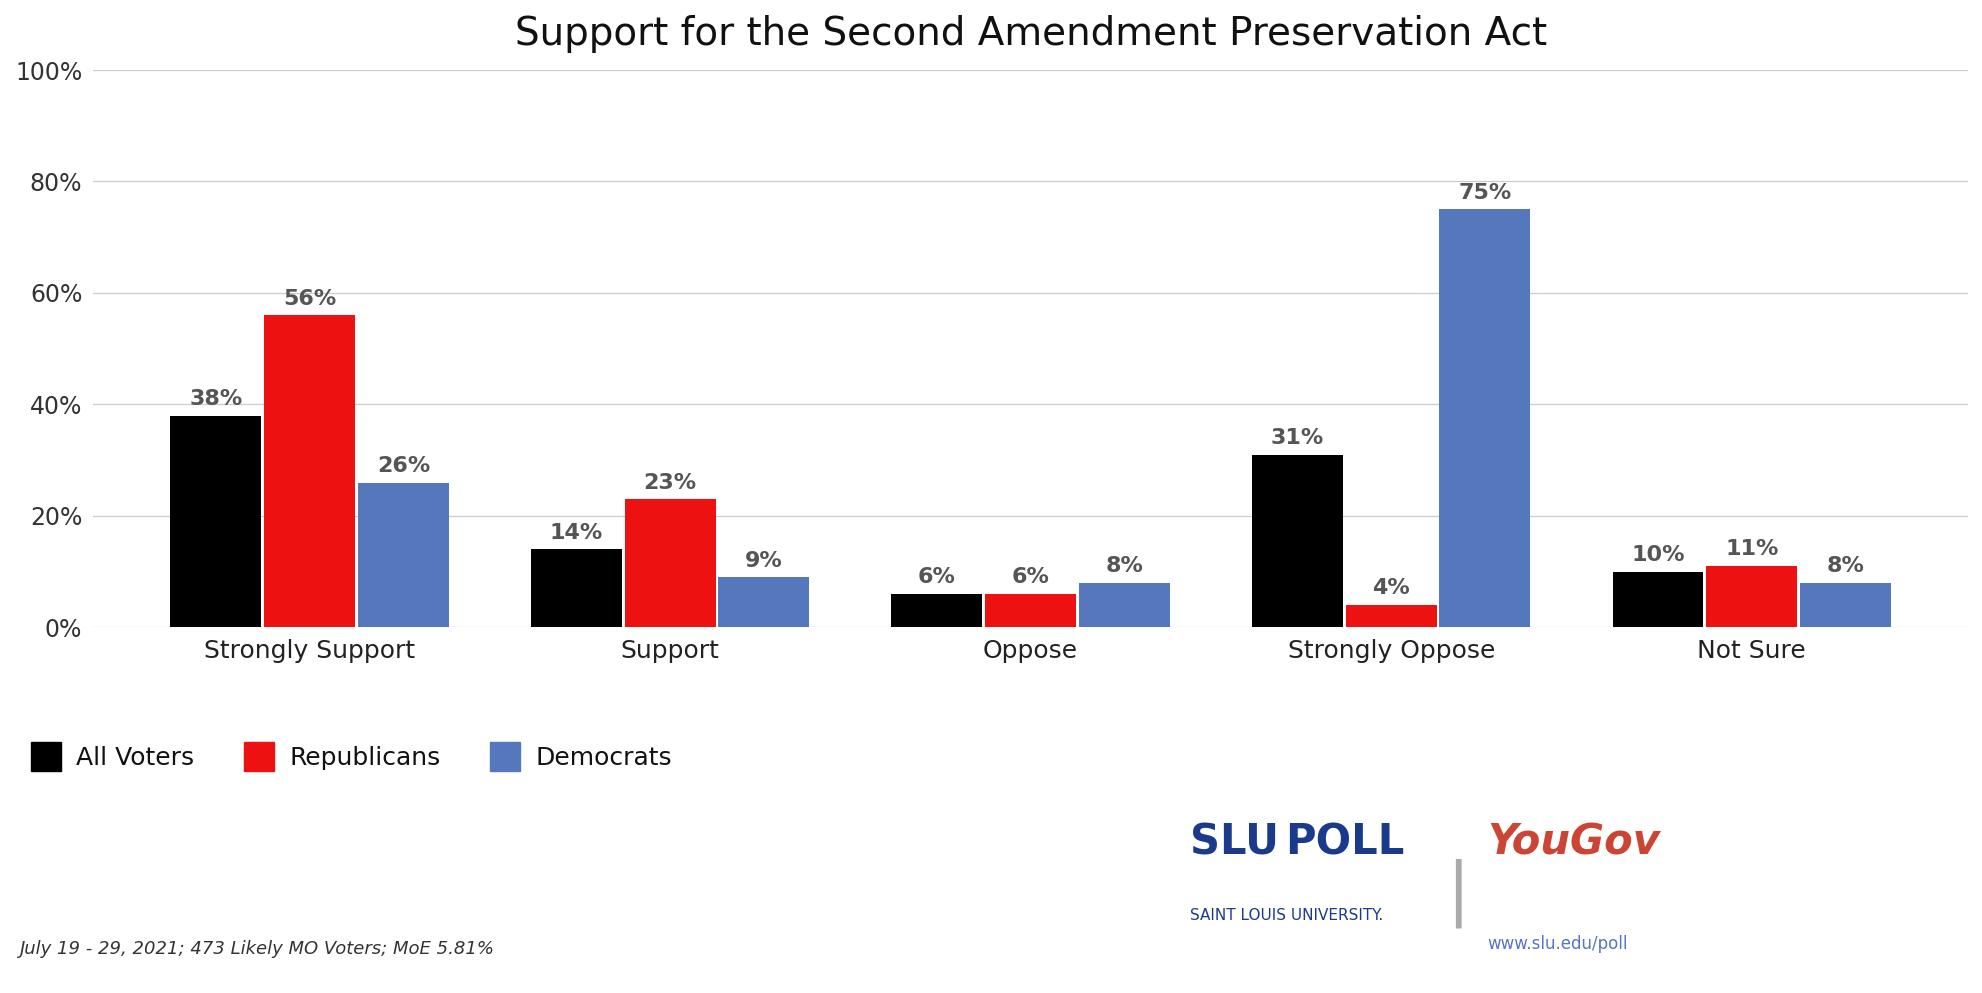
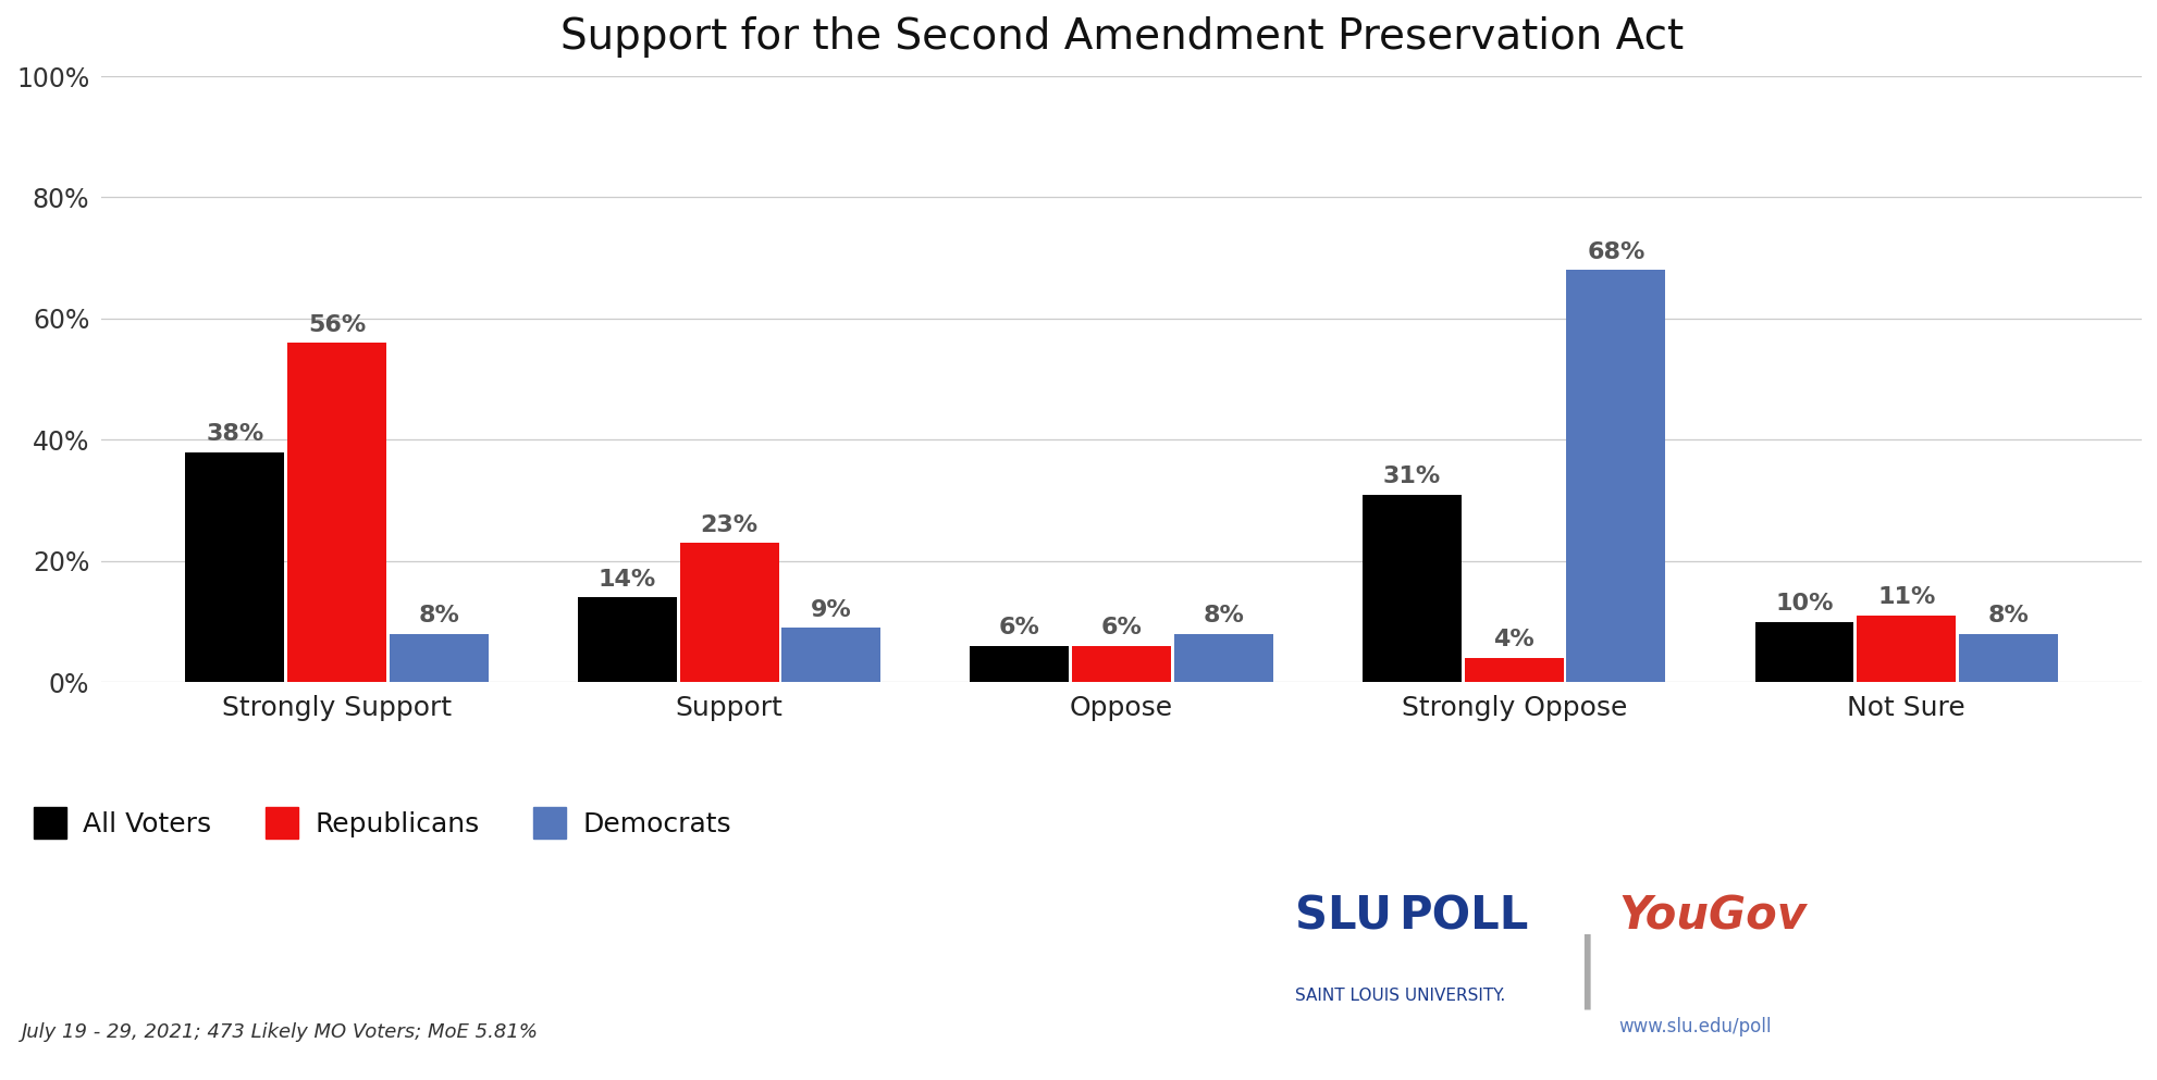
Democrats/Strongly Support: 26% -> 8%
Democrats/Strongly Oppose: 75% -> 68%
